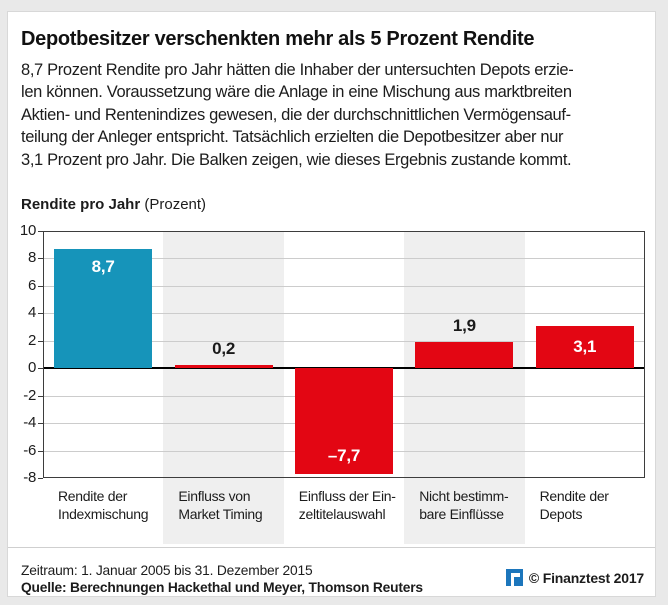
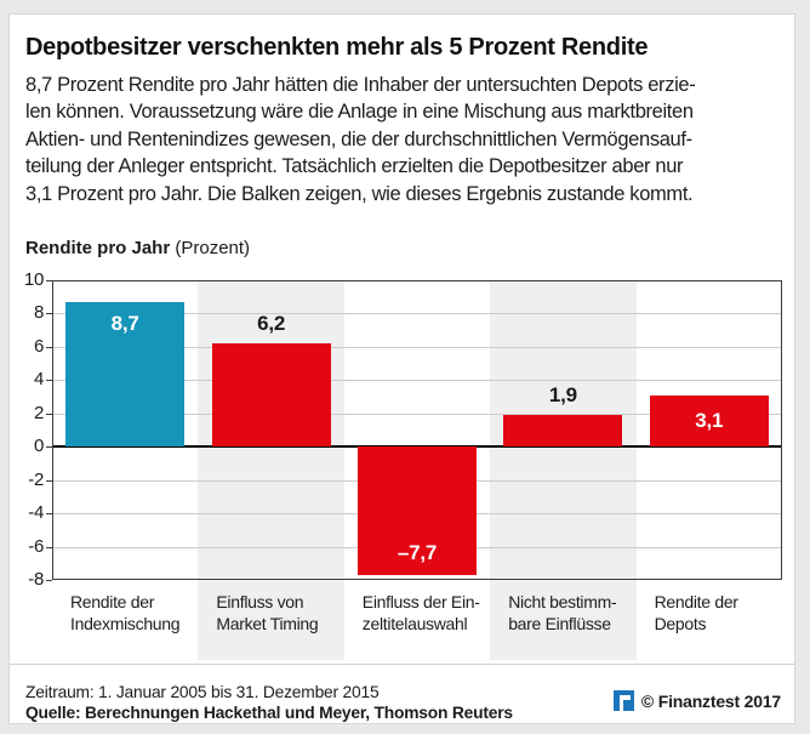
Einfluss von Market Timing: 0,2 -> 6,2
